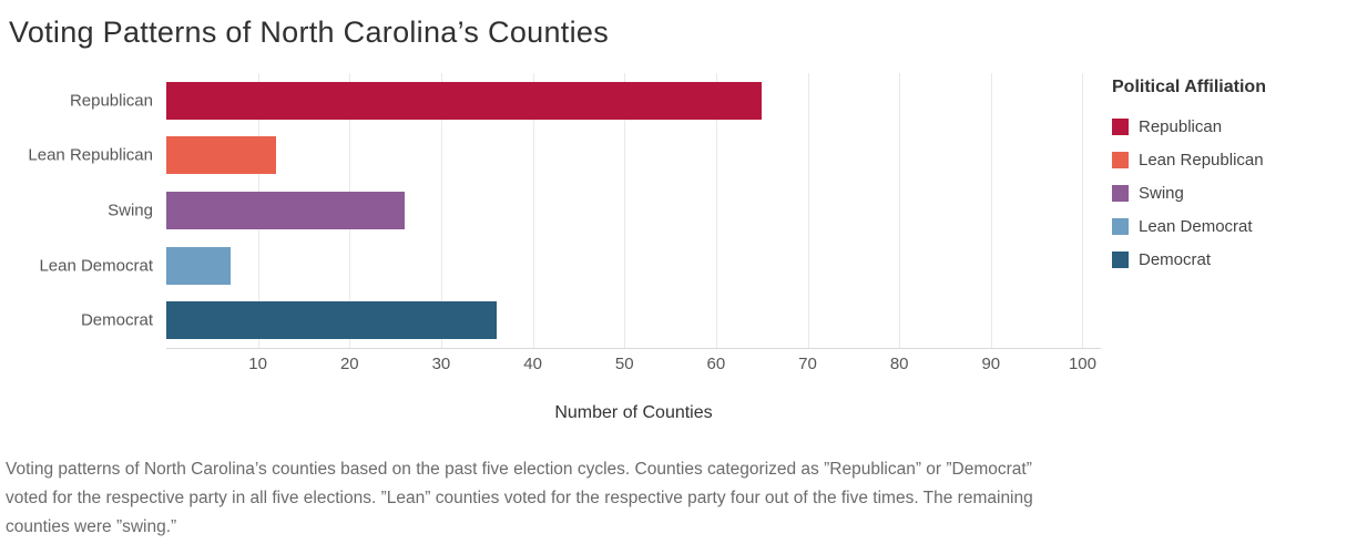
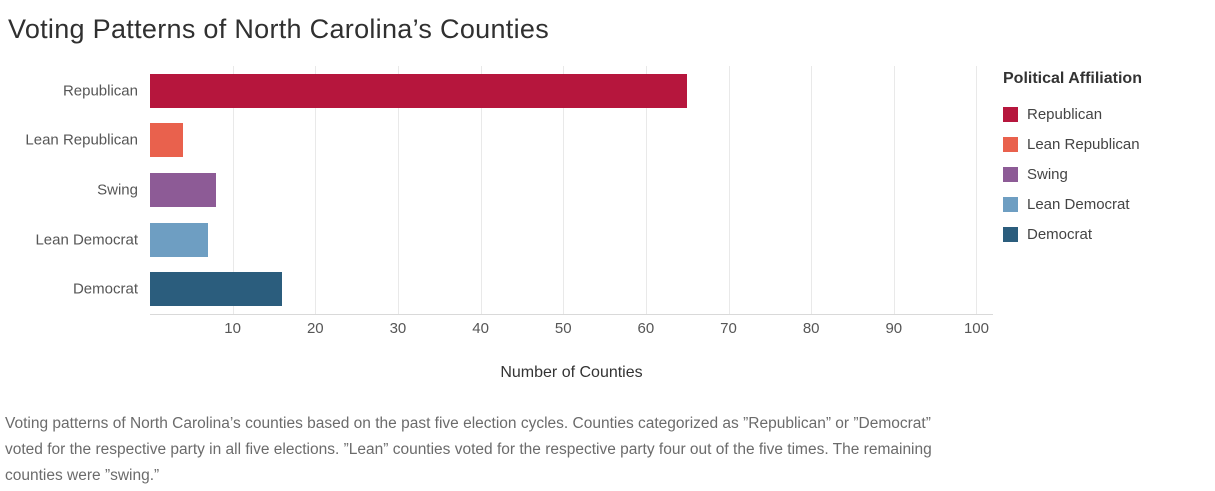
Lean Republican: 12 -> 4
Swing: 26 -> 8
Democrat: 36 -> 16
